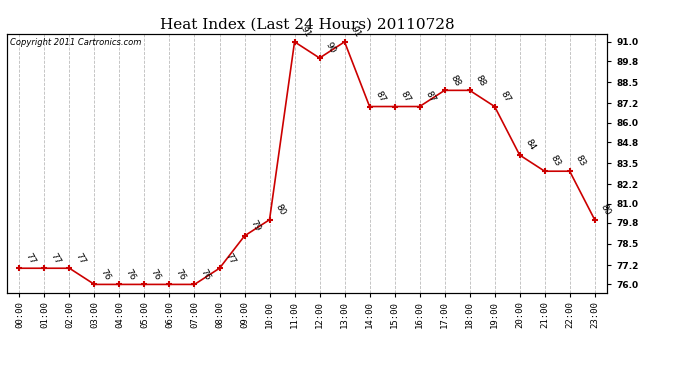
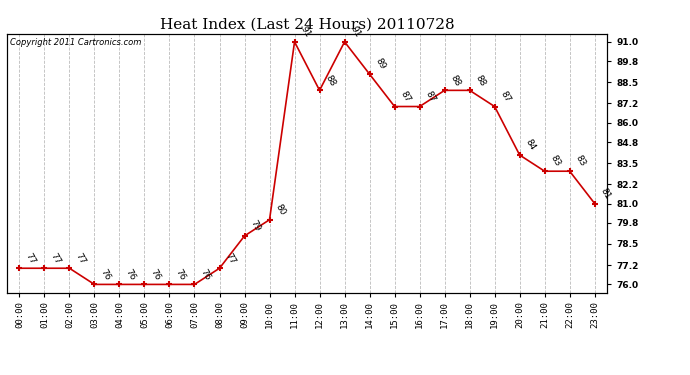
12:00: 90 -> 88
14:00: 87 -> 89
23:00: 80 -> 81
